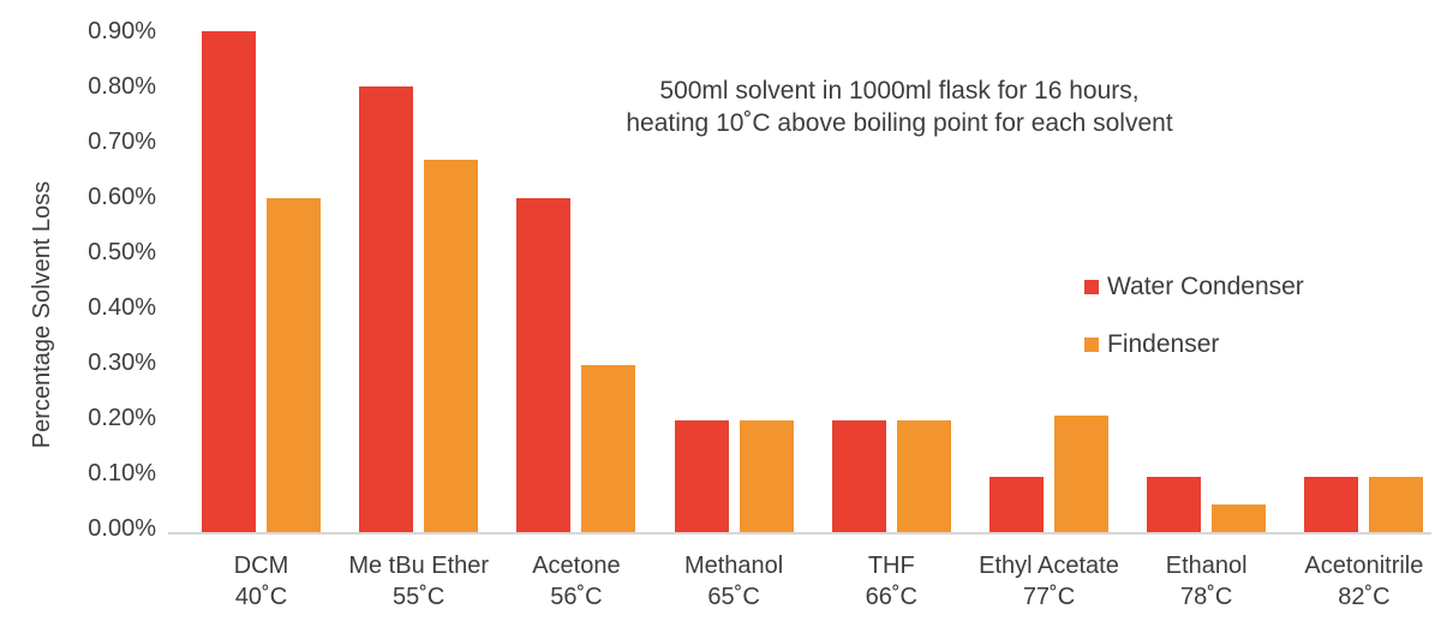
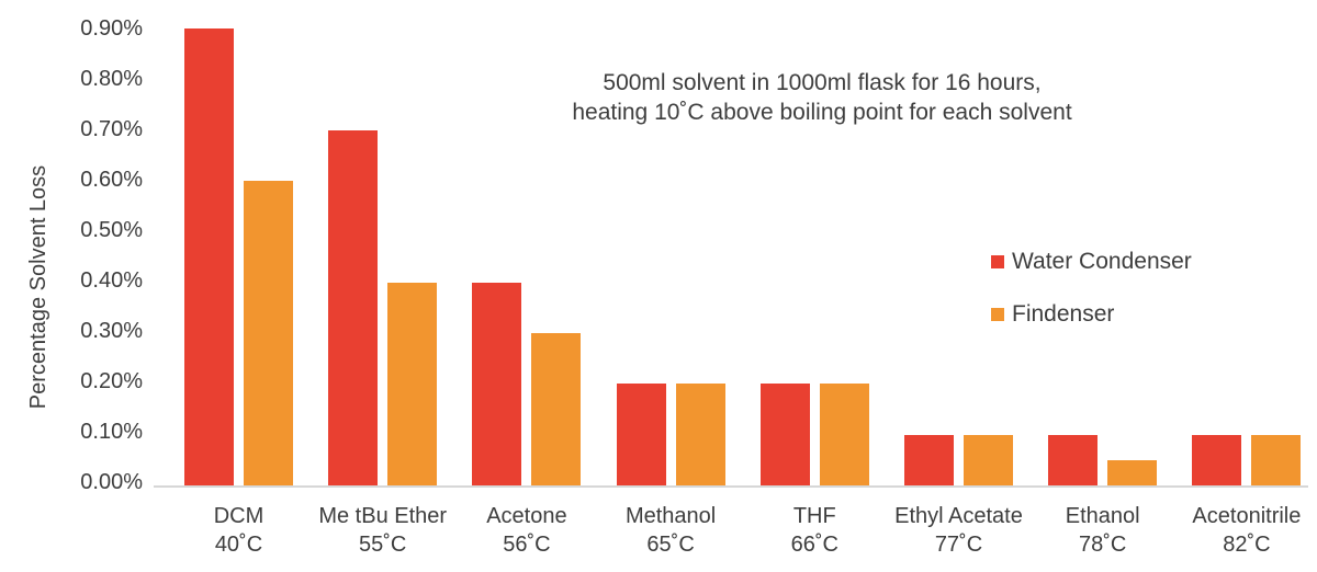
Water Condenser/Me tBu Ether: 0.8% -> 0.7%
Findenser/Me tBu Ether: 0.67% -> 0.40%
Water Condenser/Acetone: 0.6% -> 0.4%
Findenser/Ethyl Acetate: 0.21% -> 0.10%
